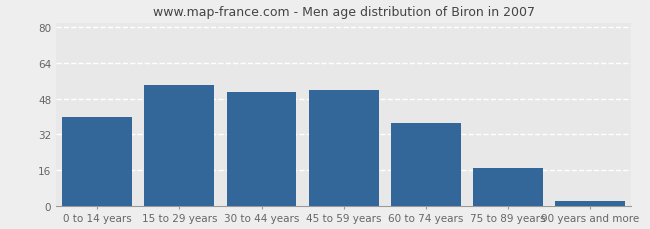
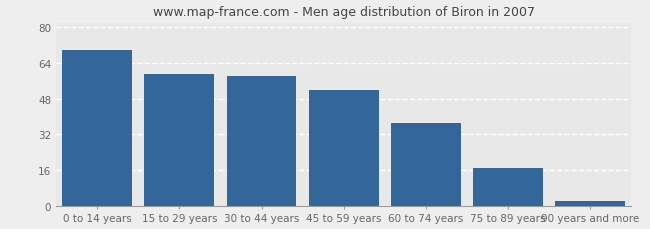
0 to 14 years: 40 -> 70
15 to 29 years: 54 -> 59
30 to 44 years: 51 -> 58
